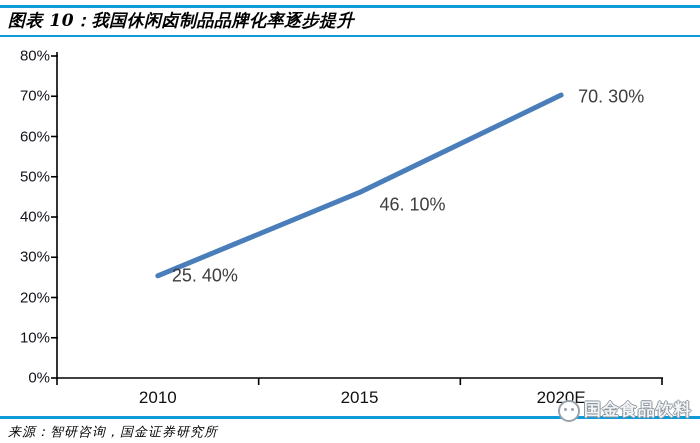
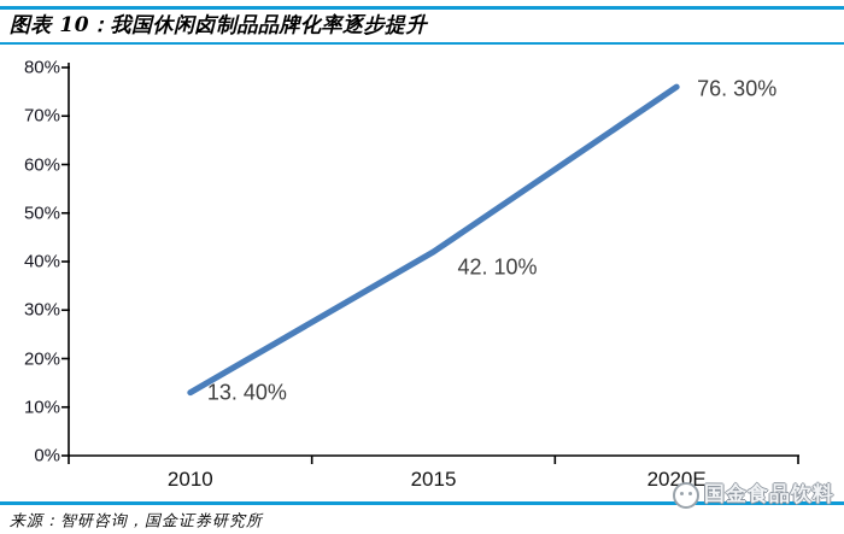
2010: 25 -> 13
2015: 46 -> 42
2020E: 70 -> 76
